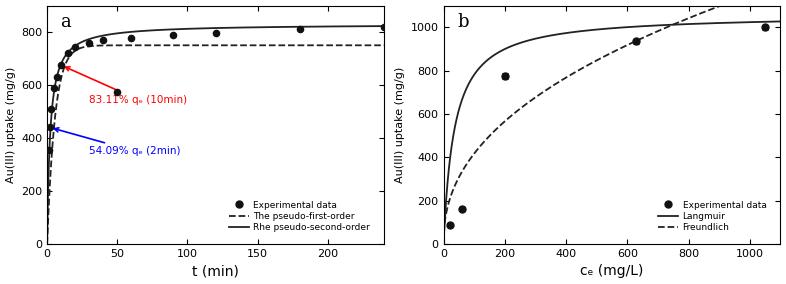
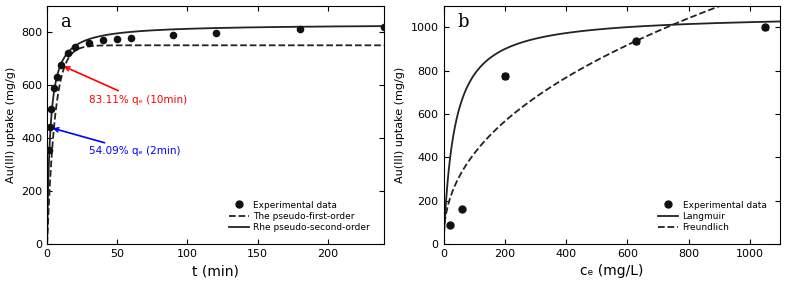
Experimental data/50: 575 -> 775
